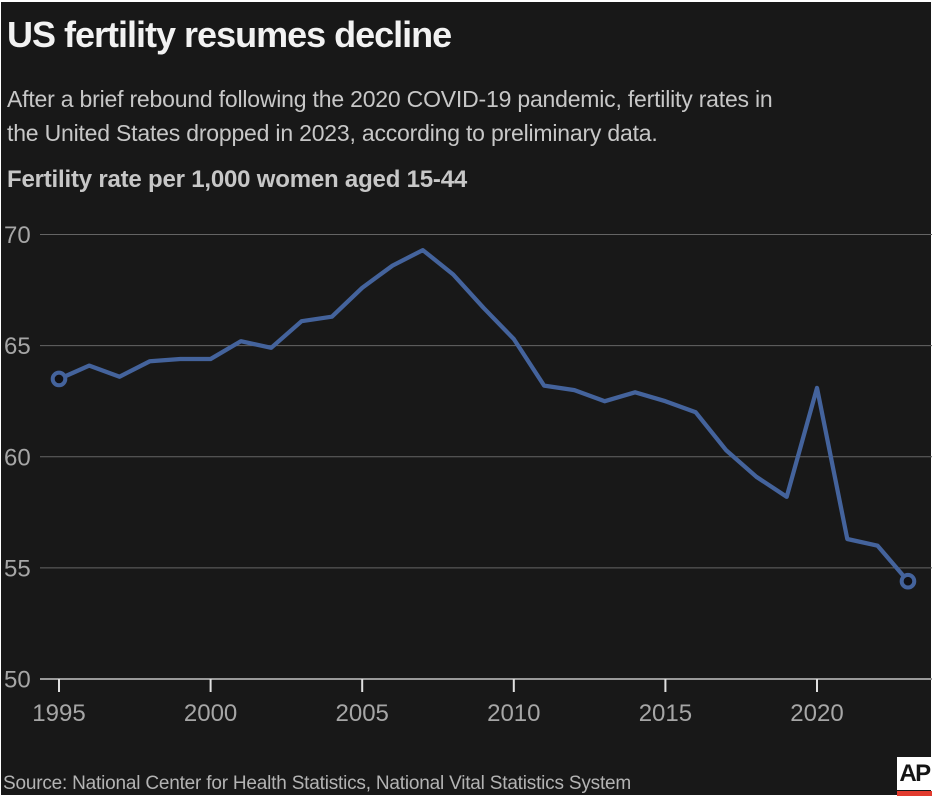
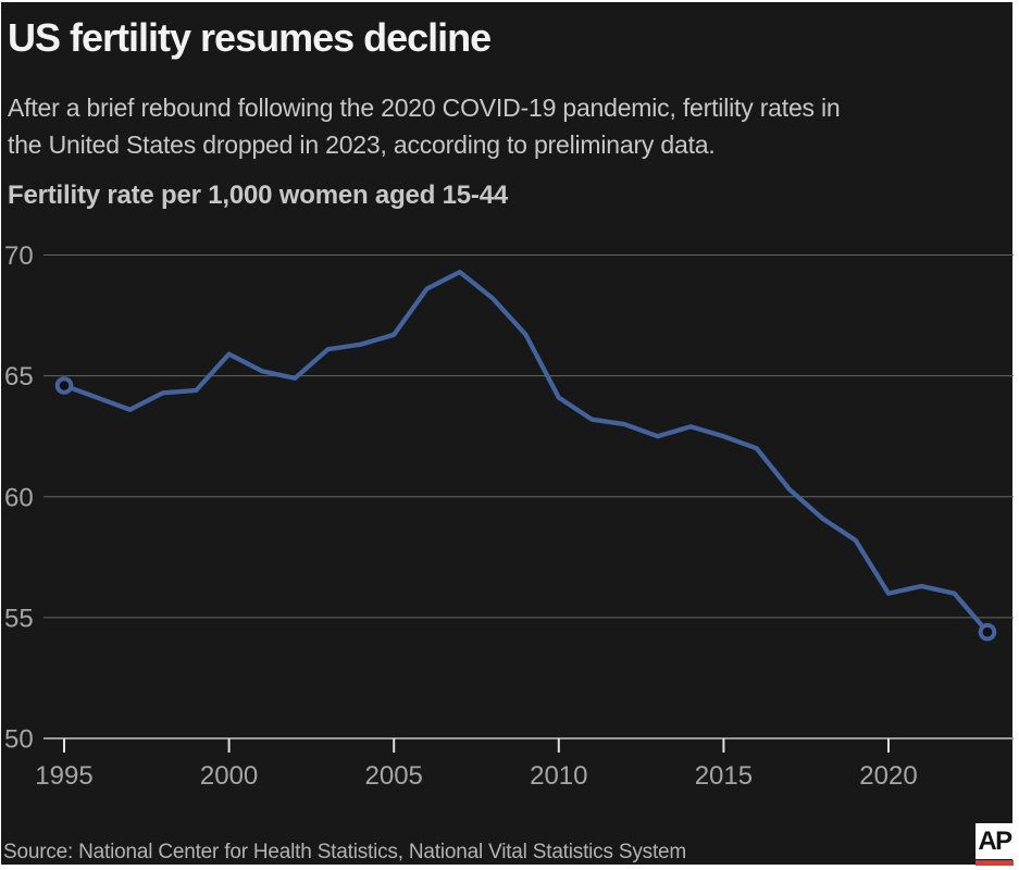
1995: 63.5 -> 64.6
2000: 64.4 -> 65.9
2005: 67.6 -> 66.7
2010: 65.3 -> 64.1
2020: 63.1 -> 56.0
